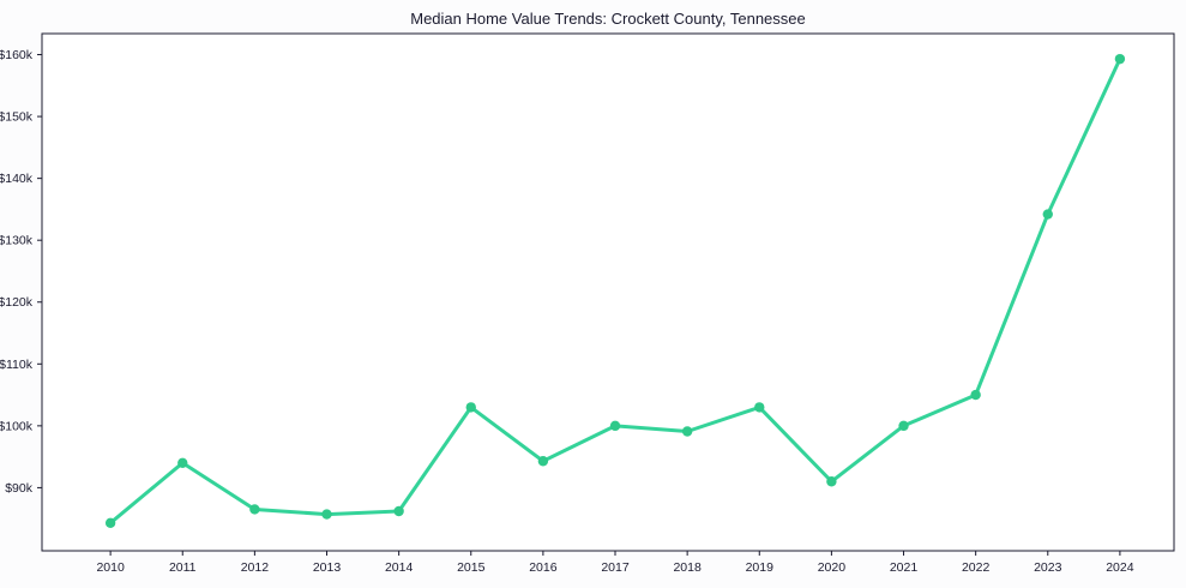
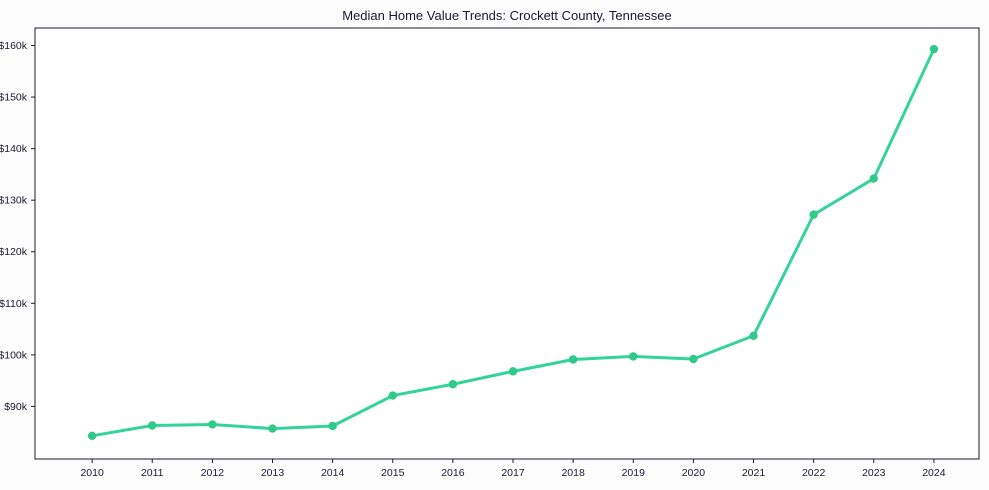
2011: $94k -> $86k
2015: $103k -> $92k
2017: $100k -> $97k
2019: $103k -> $100k
2020: $91k -> $99k
2021: $100k -> $104k
2022: $105k -> $127k
